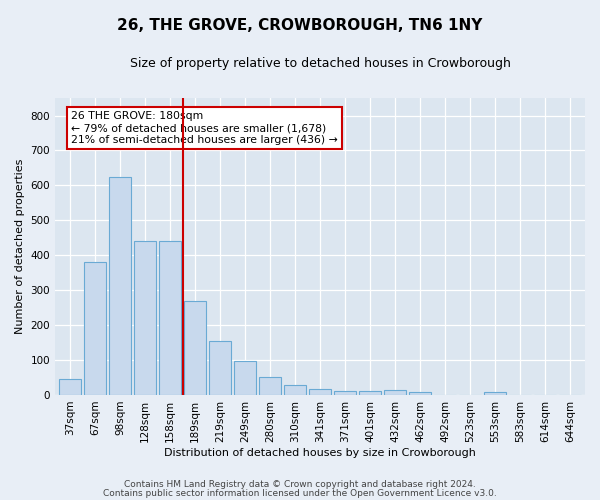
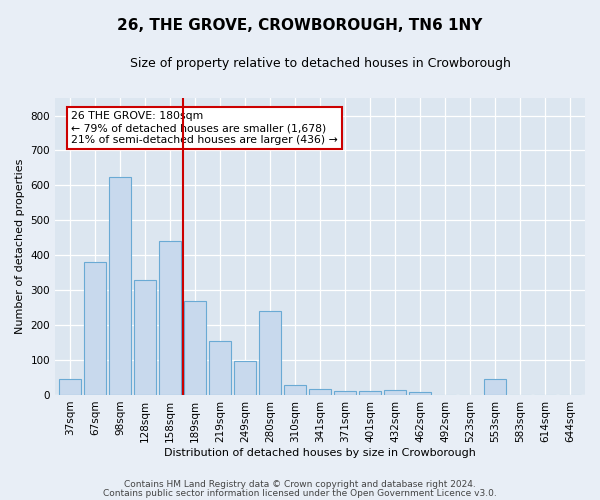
128sqm: 440 -> 330
280sqm: 52 -> 240
553sqm: 8 -> 45
